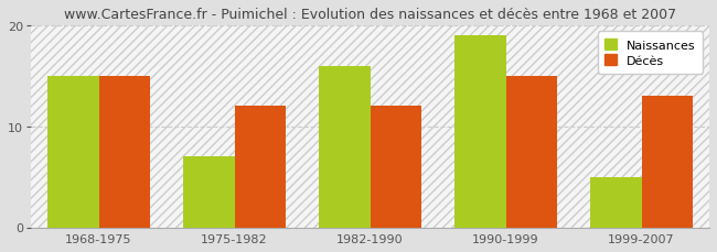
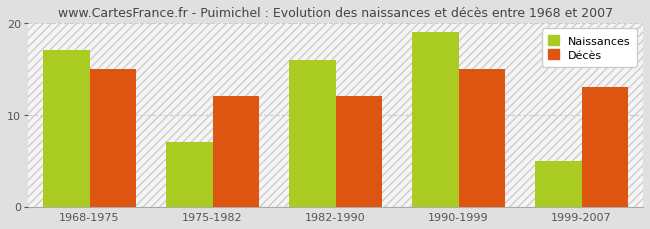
Naissances/1968-1975: 15 -> 17
